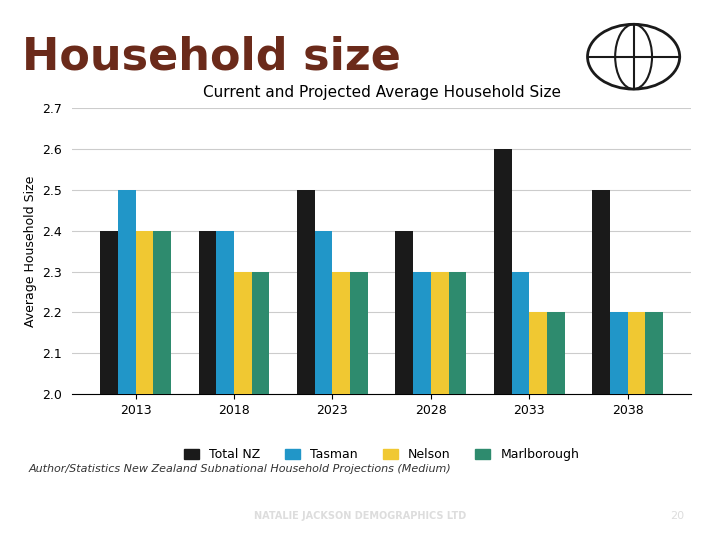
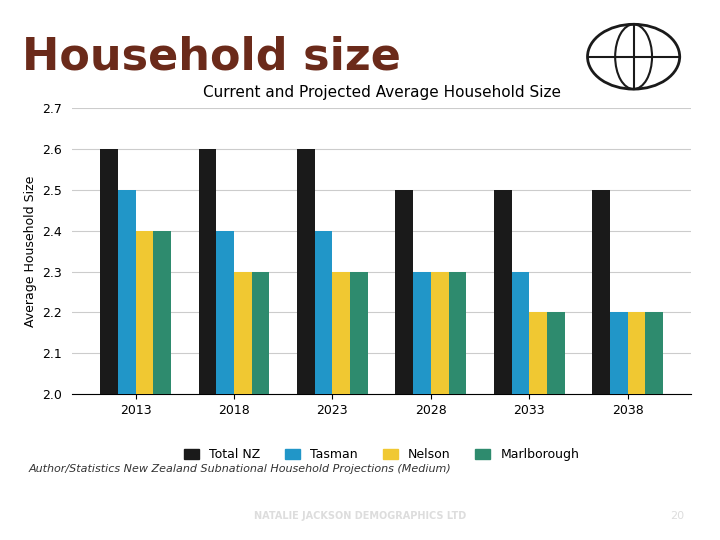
Total NZ/2013: 2.4 -> 2.6
Total NZ/2018: 2.4 -> 2.6
Total NZ/2023: 2.5 -> 2.6
Total NZ/2028: 2.4 -> 2.5
Total NZ/2033: 2.6 -> 2.5
